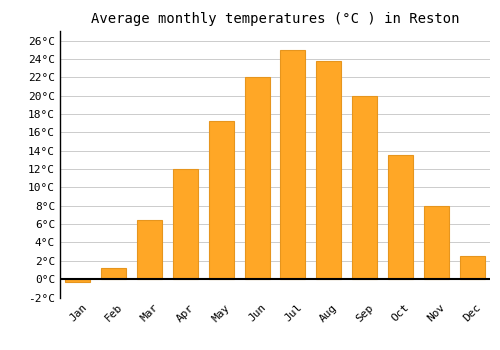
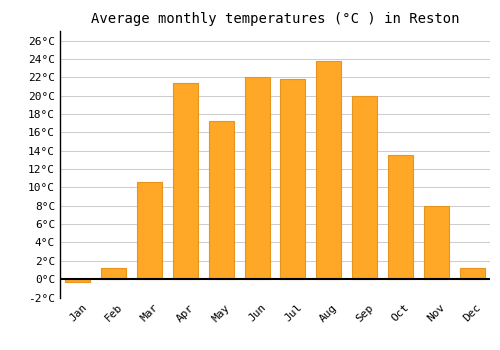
Mar: 6.5°C -> 10.6°C
Apr: 12.0°C -> 21.4°C
Jul: 25.0°C -> 21.8°C
Dec: 2.5°C -> 1.2°C
